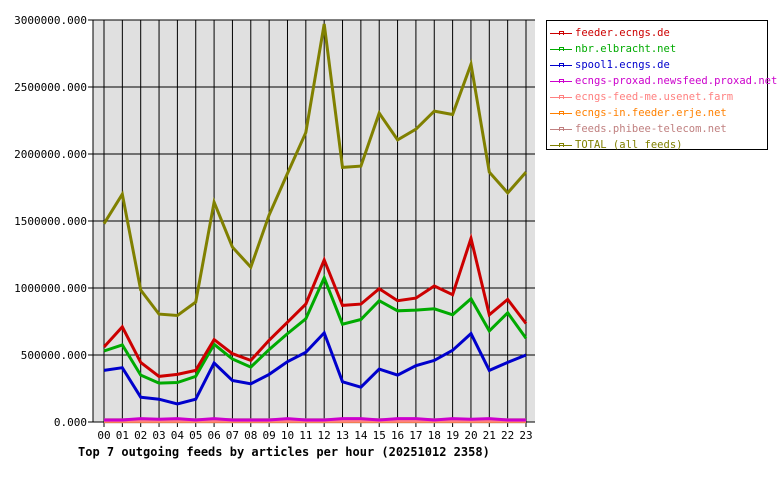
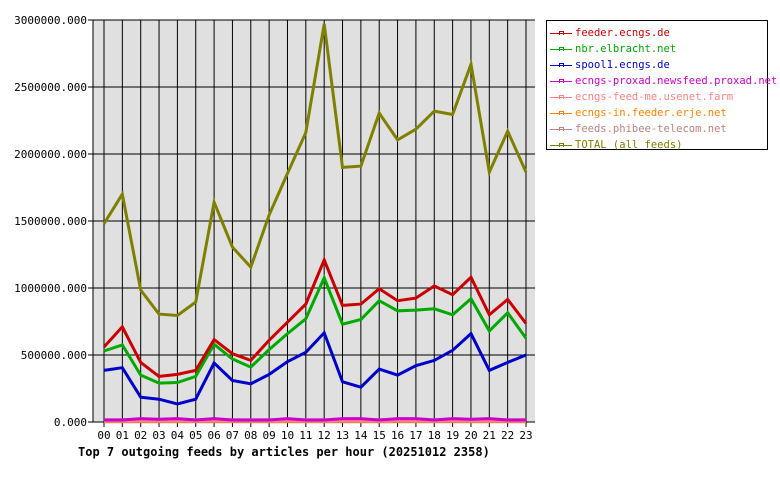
feeder.ecngs.de/20: 1370000 -> 1080000
TOTAL (all feeds)/22: 1710000 -> 2170000
